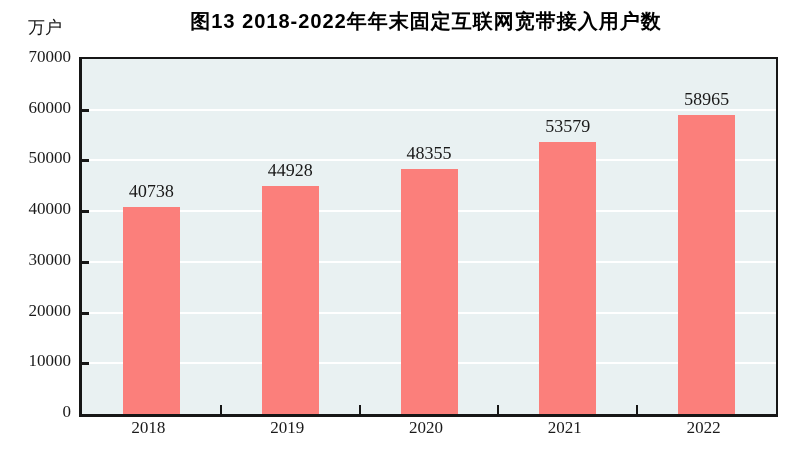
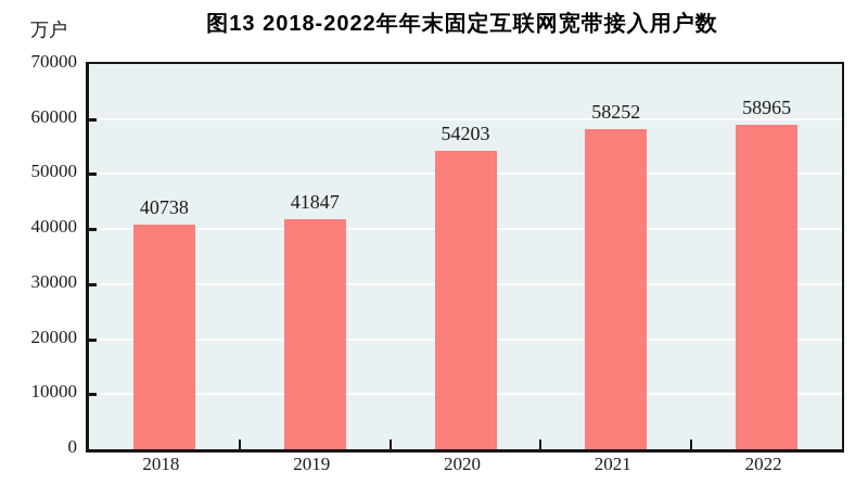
2019: 44928 -> 41847
2020: 48355 -> 54203
2021: 53579 -> 58252
